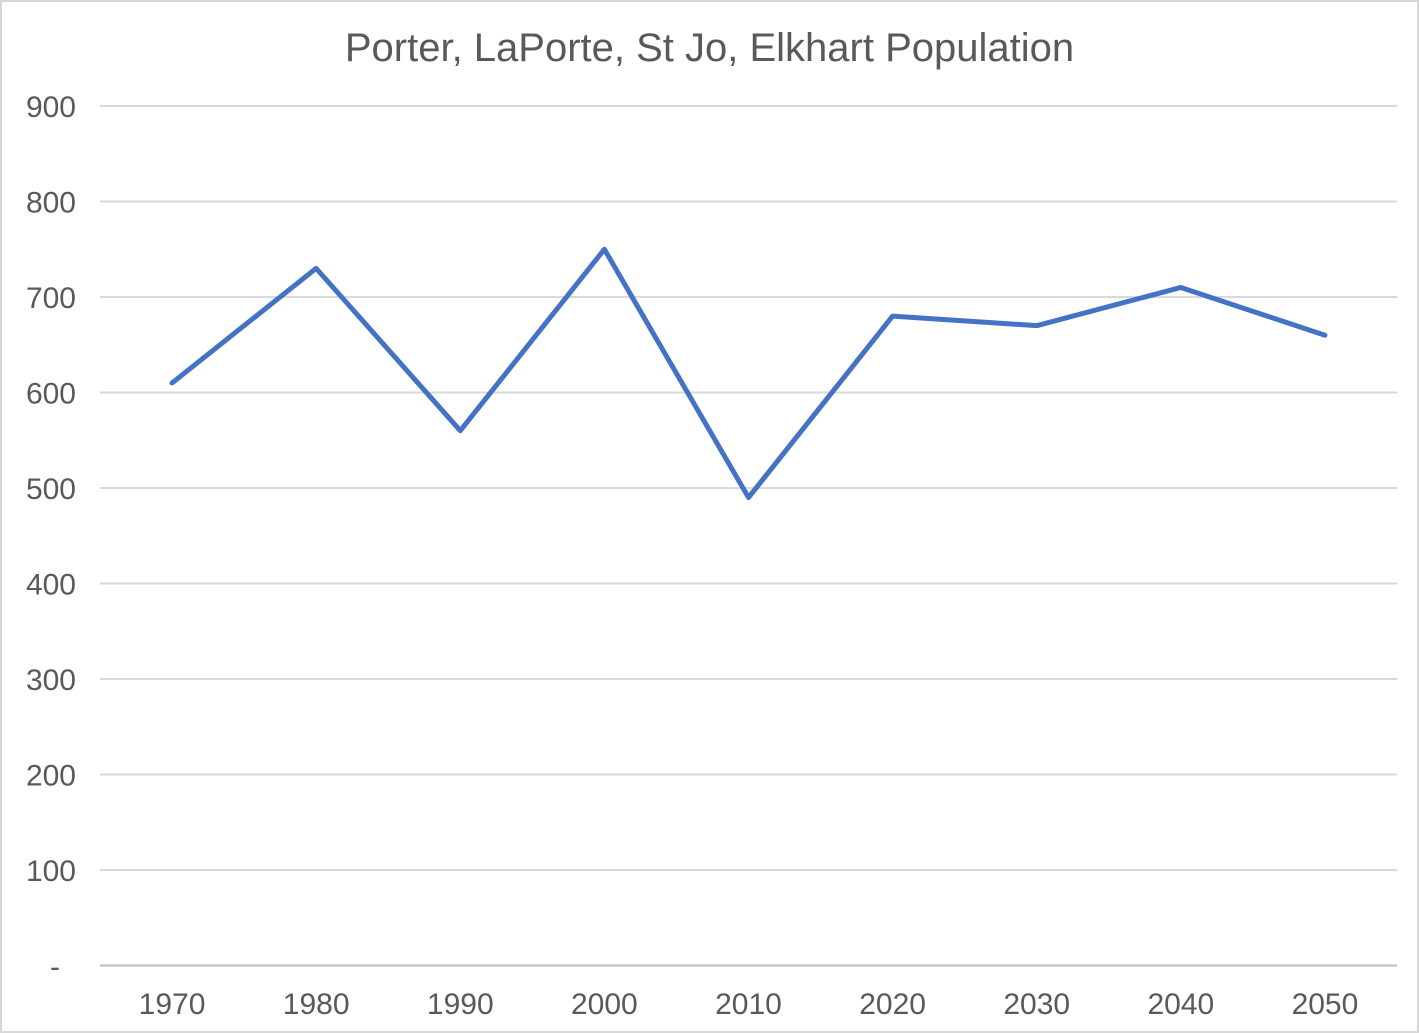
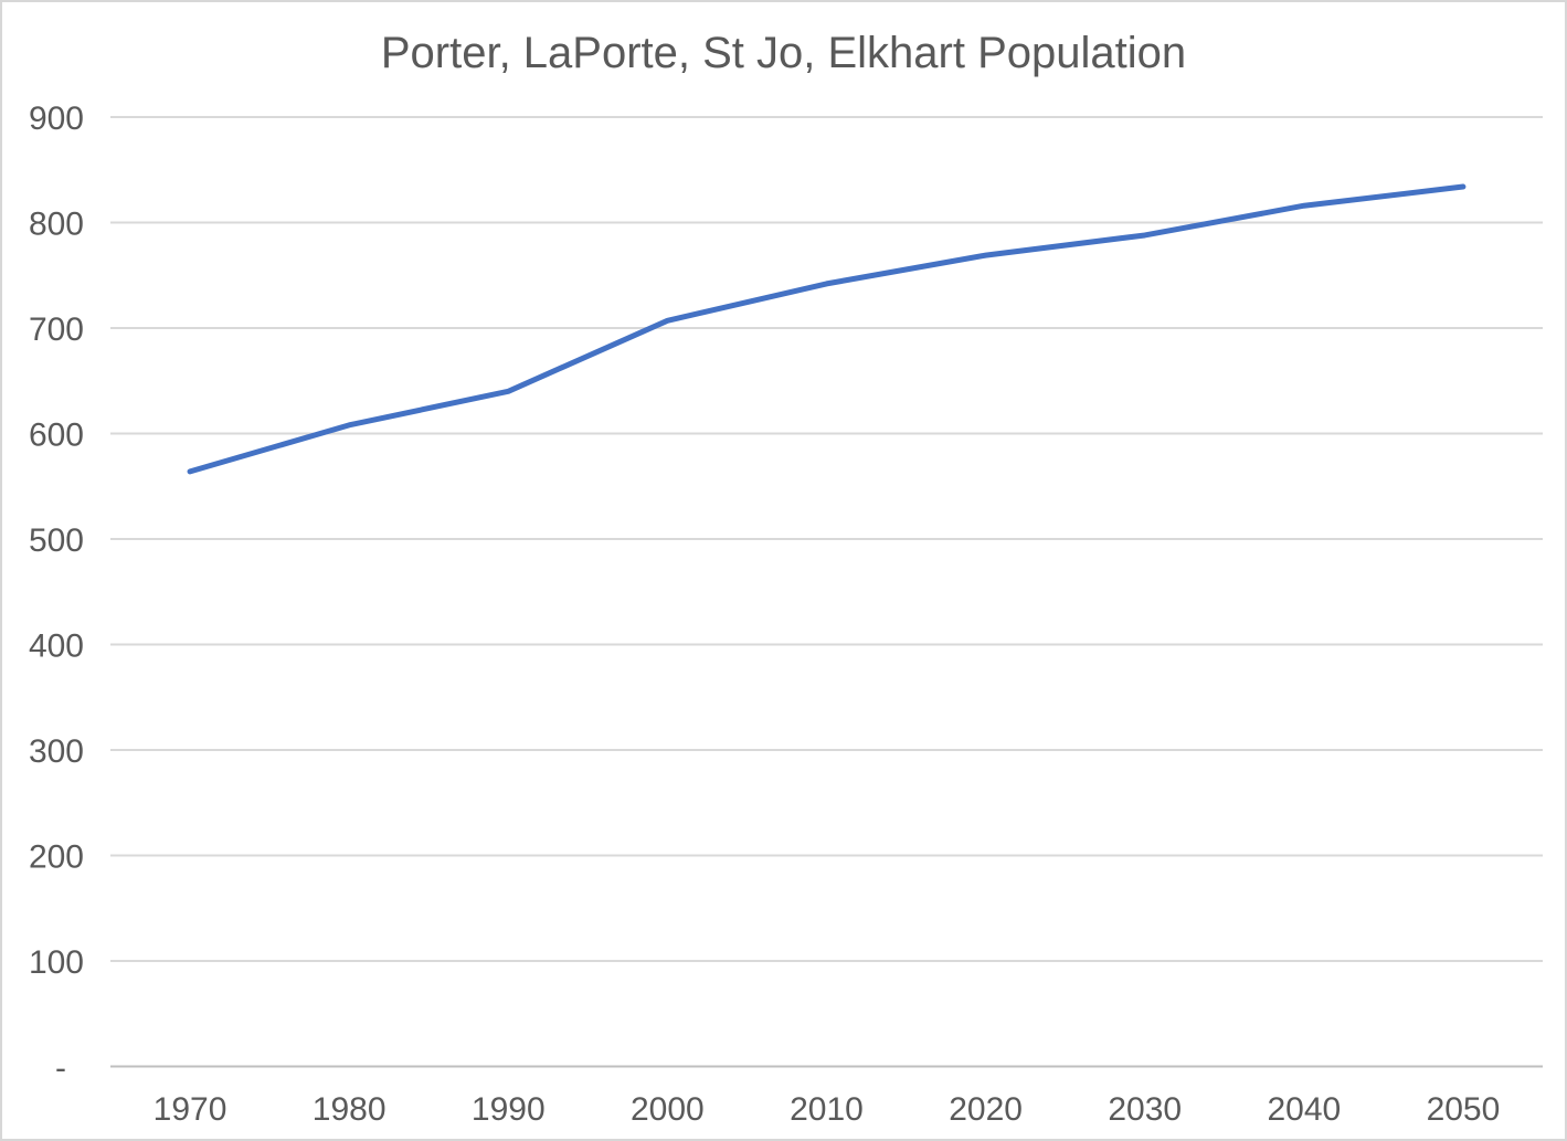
1970: 610 -> 560
1980: 730 -> 610
1990: 560 -> 640
2000: 750 -> 710
2010: 490 -> 740
2020: 680 -> 770
2030: 670 -> 790
2040: 710 -> 820
2050: 660 -> 830
